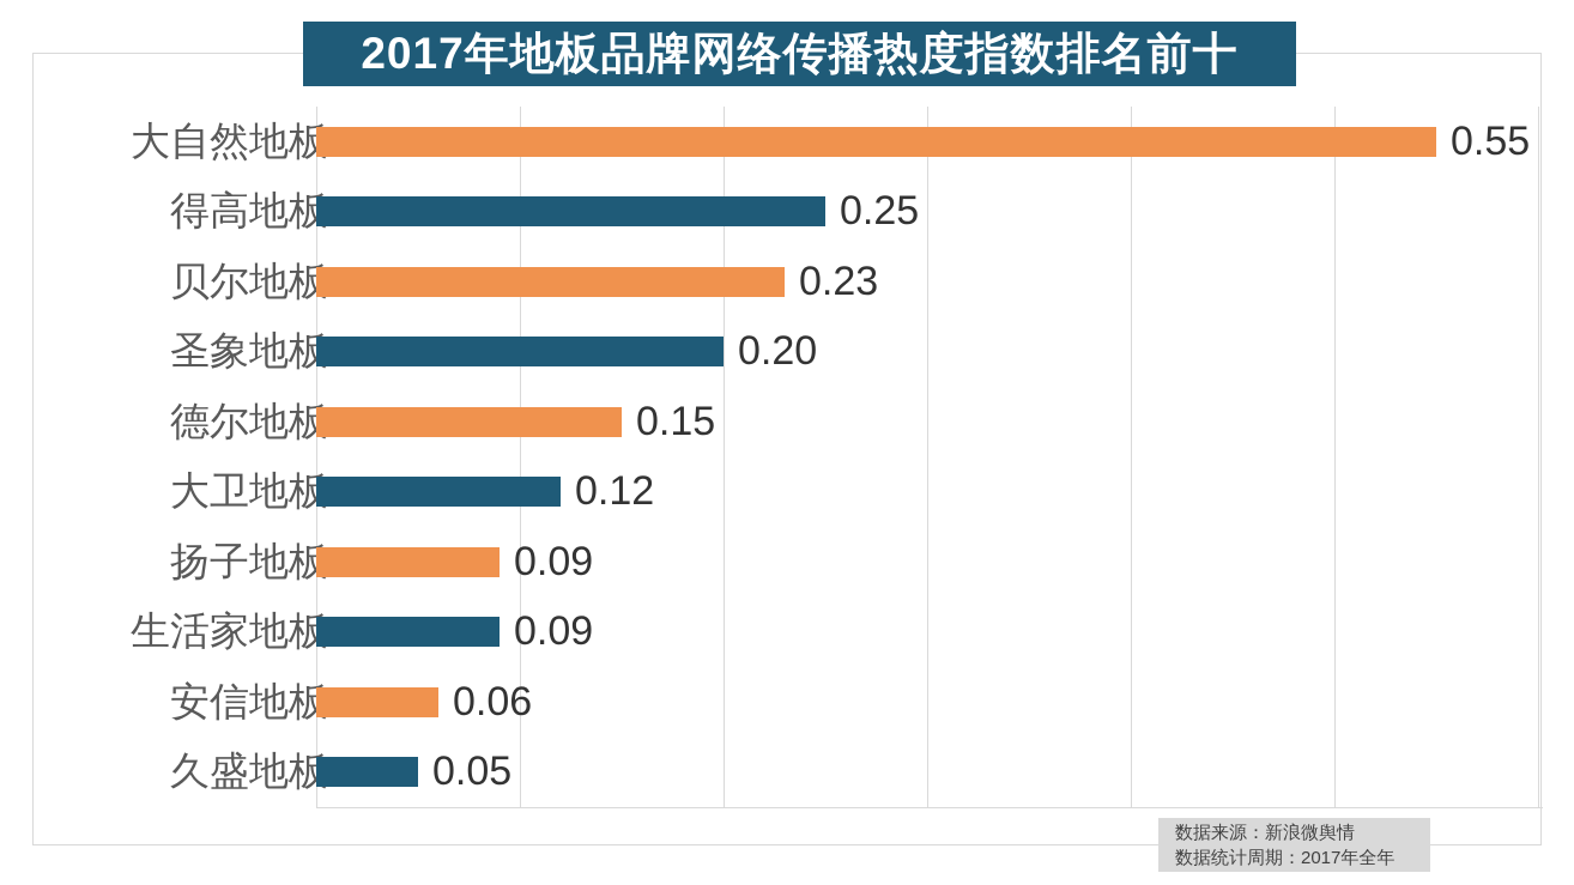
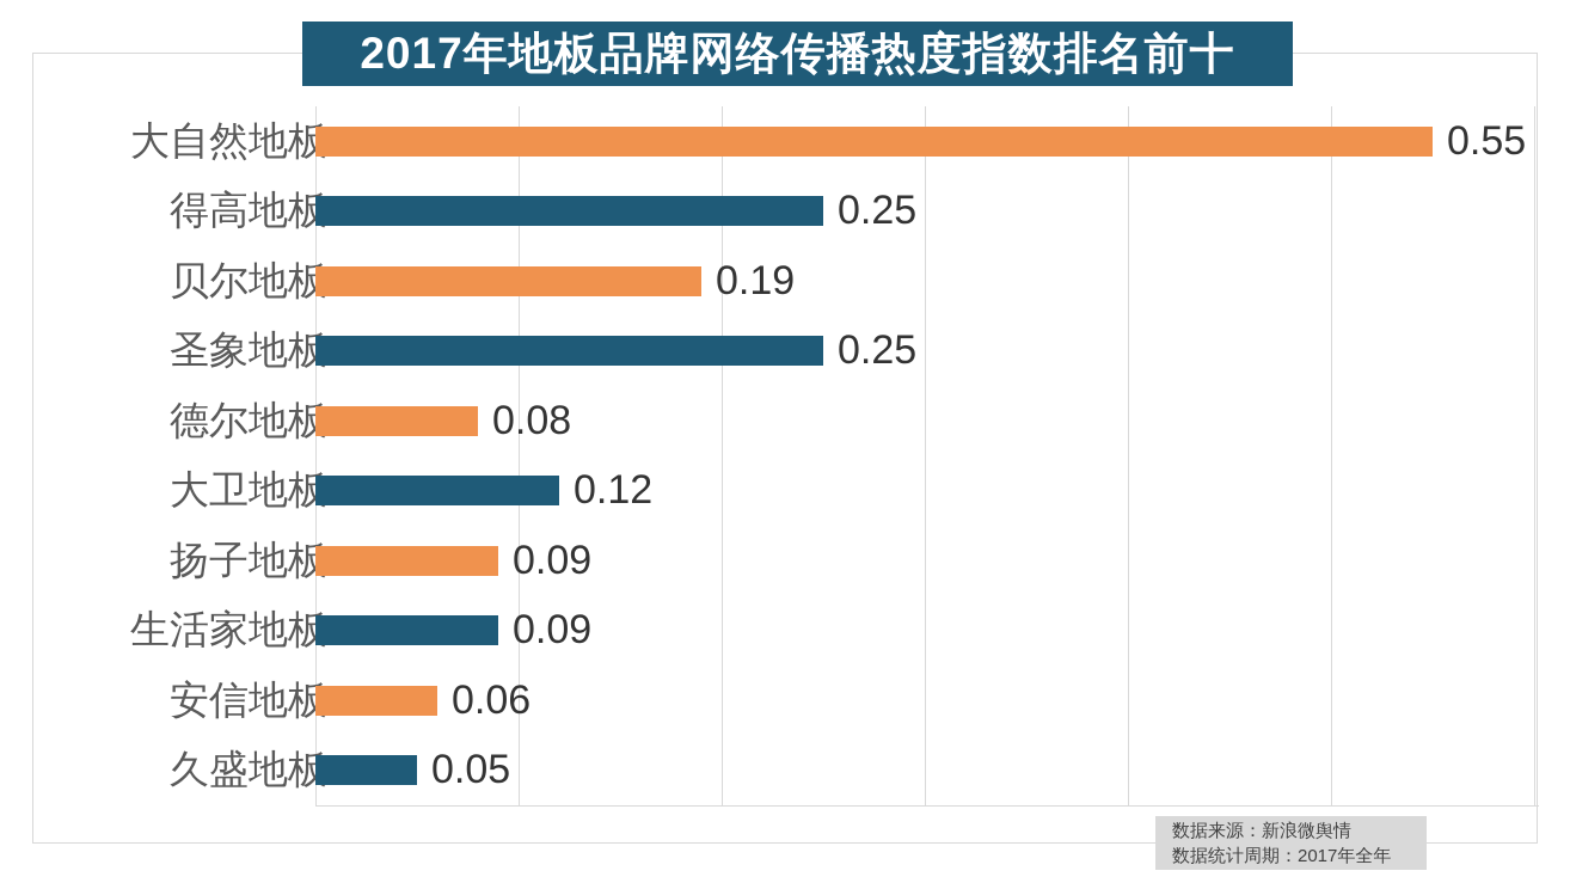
贝尔地板: 0.23 -> 0.19
圣象地板: 0.20 -> 0.25
德尔地板: 0.15 -> 0.08
